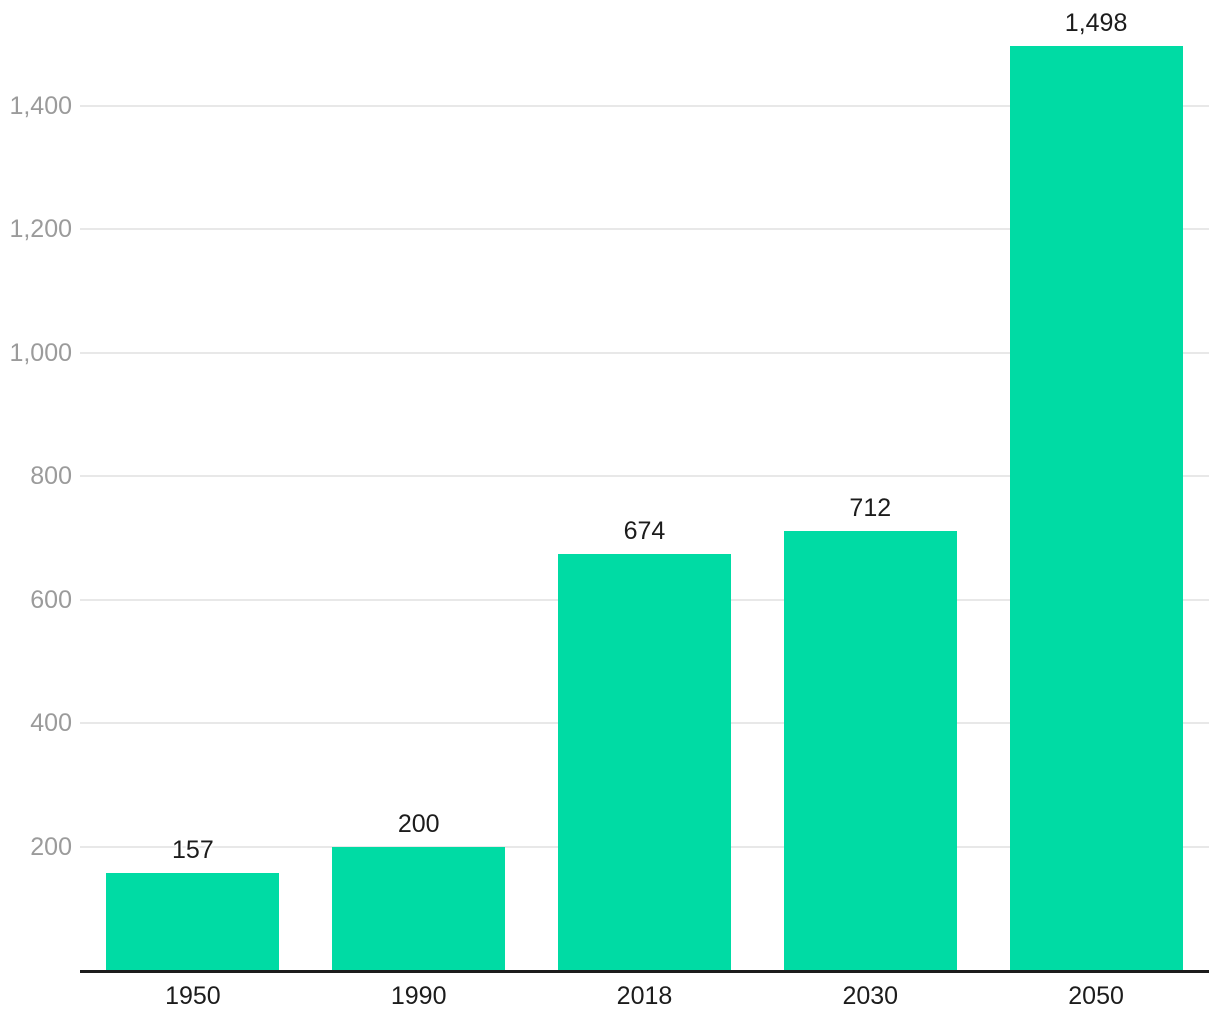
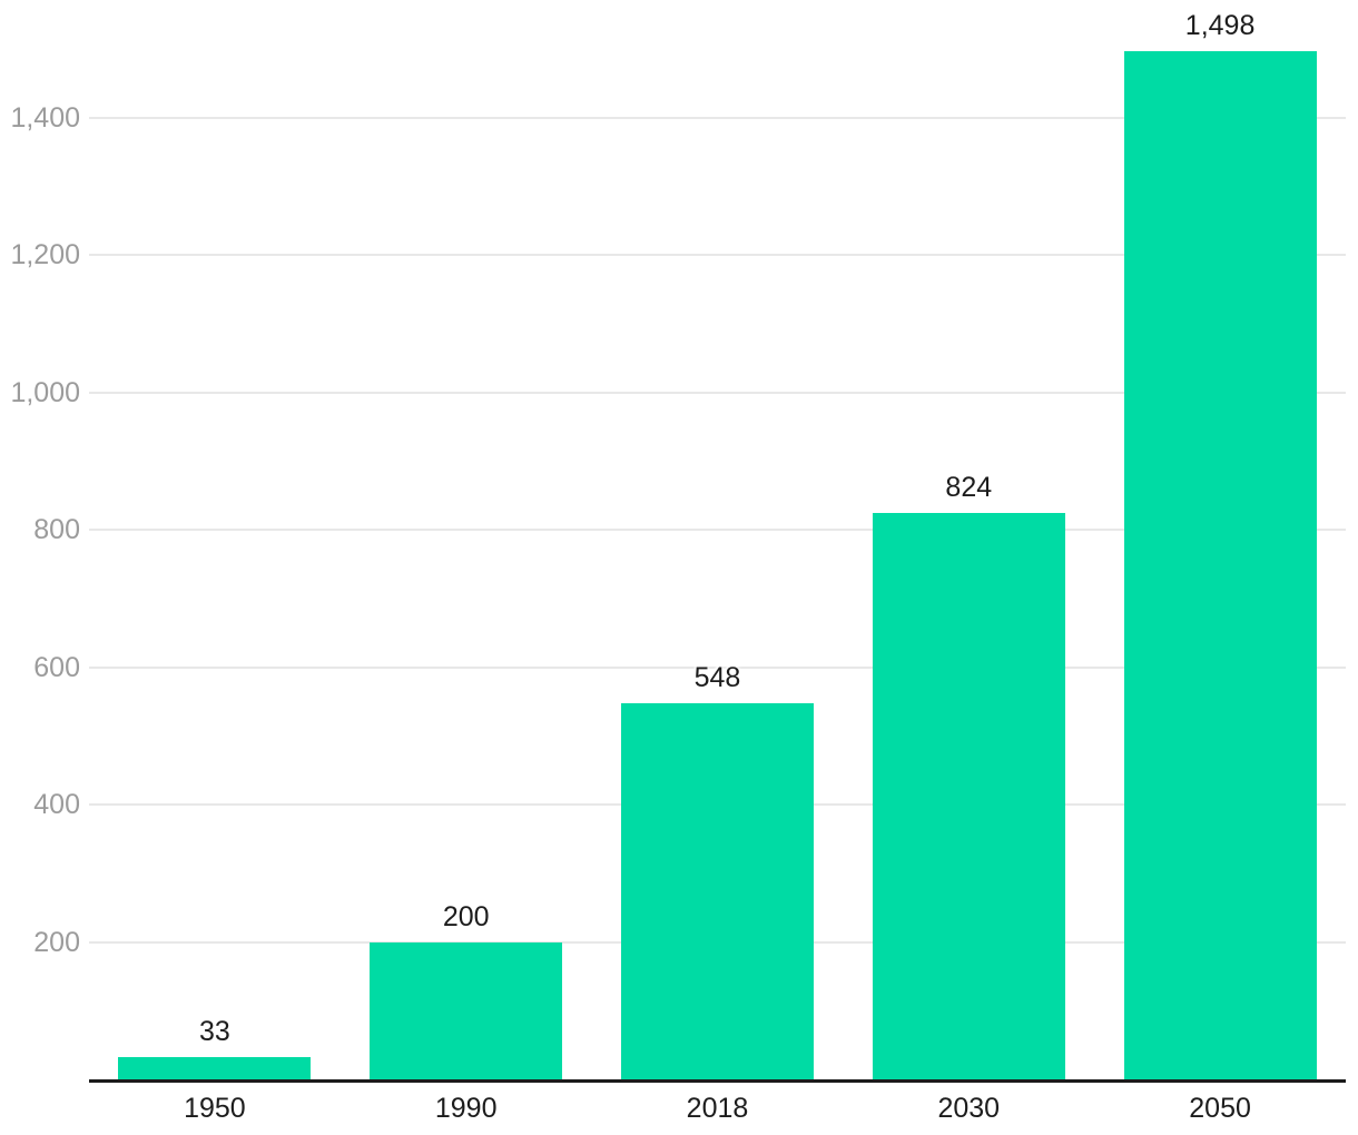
1950: 157 -> 33
2018: 674 -> 548
2030: 712 -> 824
